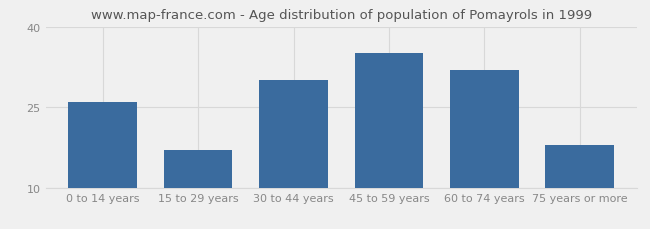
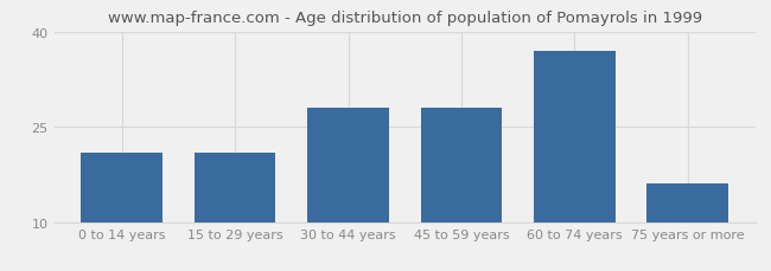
0 to 14 years: 26 -> 21
15 to 29 years: 17 -> 21
30 to 44 years: 30 -> 28
45 to 59 years: 35 -> 28
60 to 74 years: 32 -> 37
75 years or more: 18 -> 16
